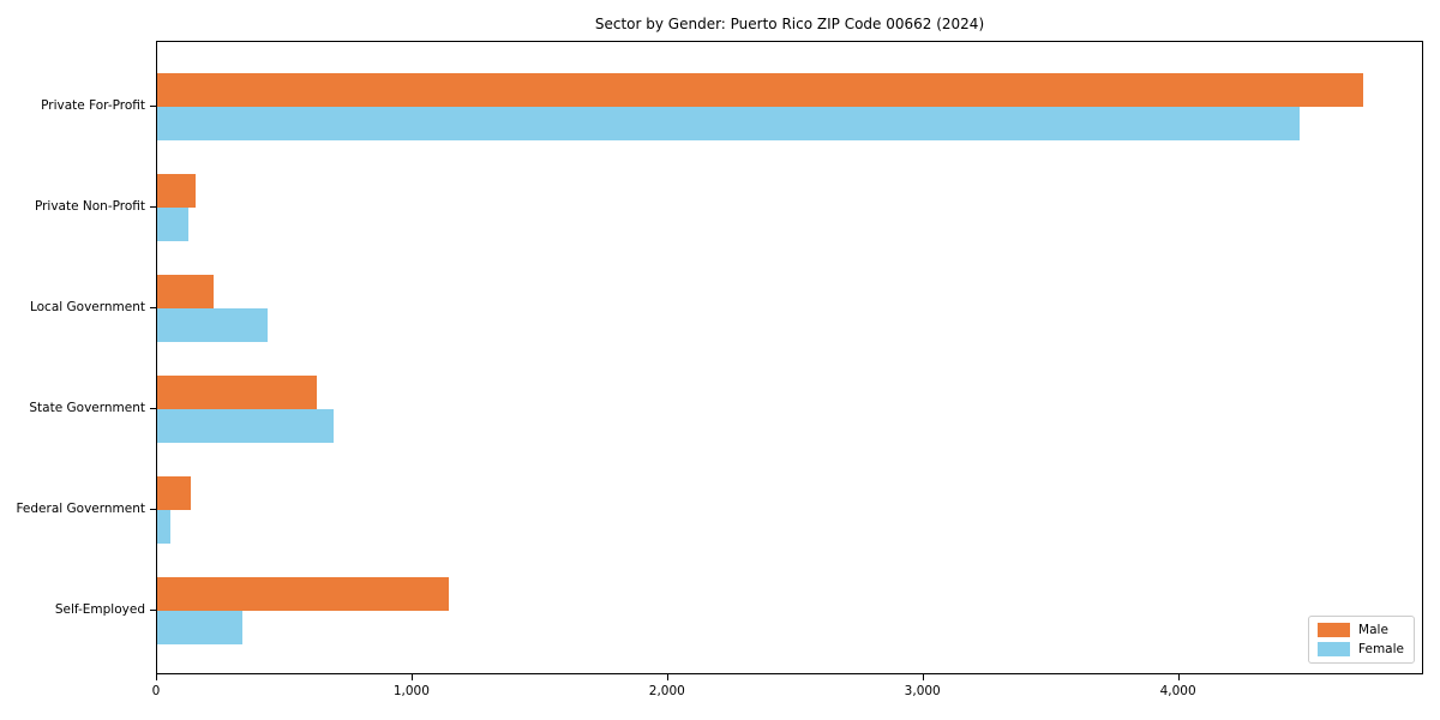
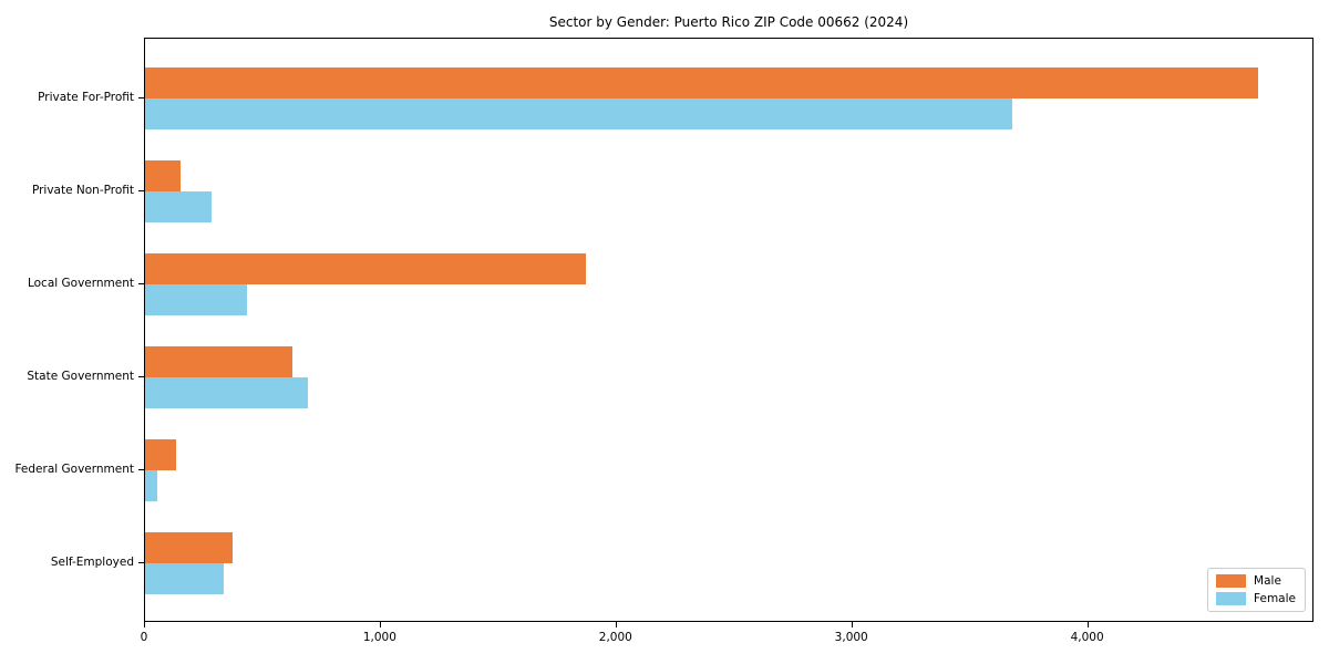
Female/Private For-Profit: 4470 -> 3680
Female/Private Non-Profit: 120 -> 280
Male/Local Government: 220 -> 1870
Male/Self-Employed: 1140 -> 370
